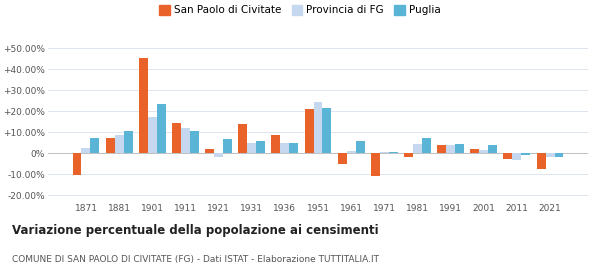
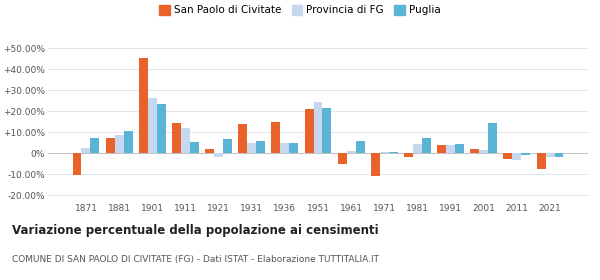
Provincia di FG/1901: 17.5% -> 26.5%
Puglia/1911: 10.5% -> 5.5%
San Paolo di Civitate/1936: 8.5% -> 15.0%
Puglia/2001: 4.0% -> 14.5%
